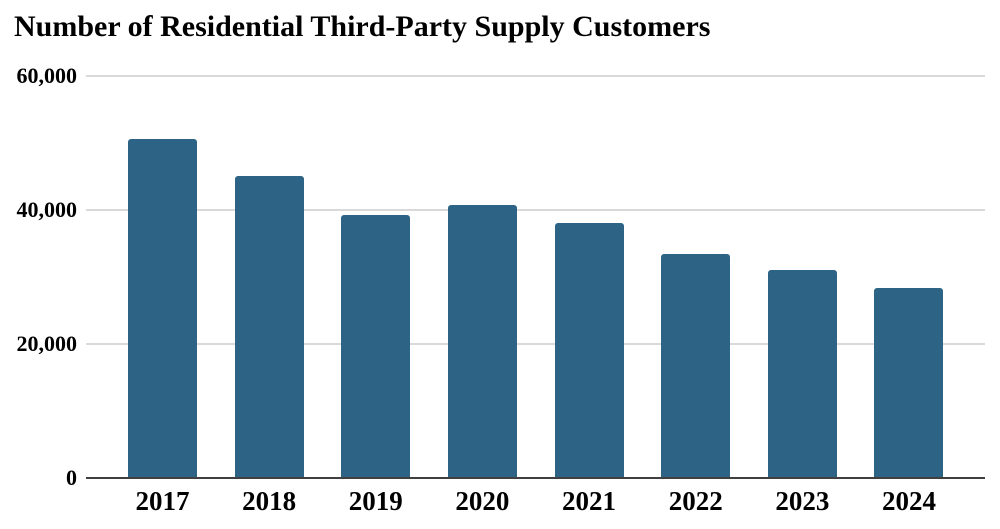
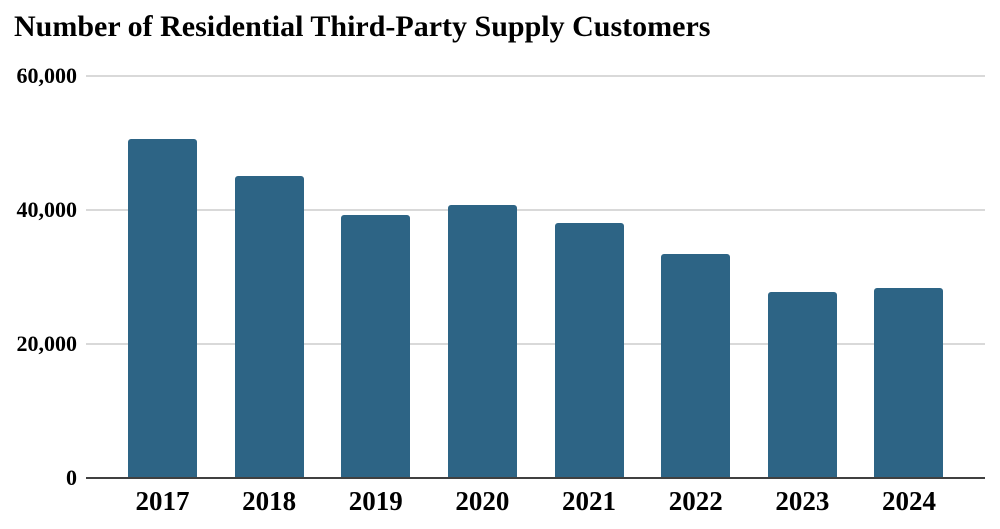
2023: 31000 -> 28000
